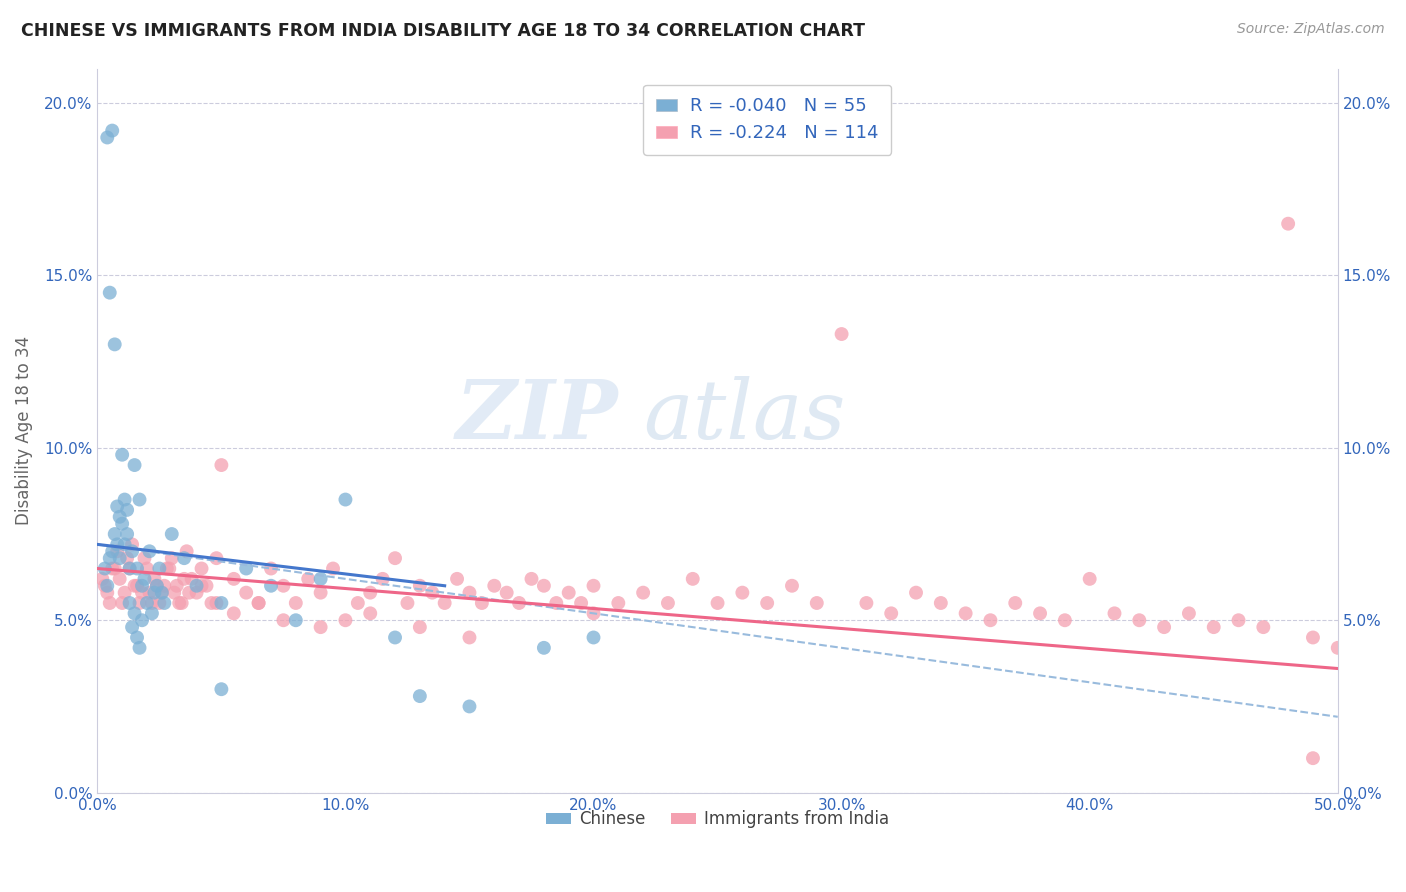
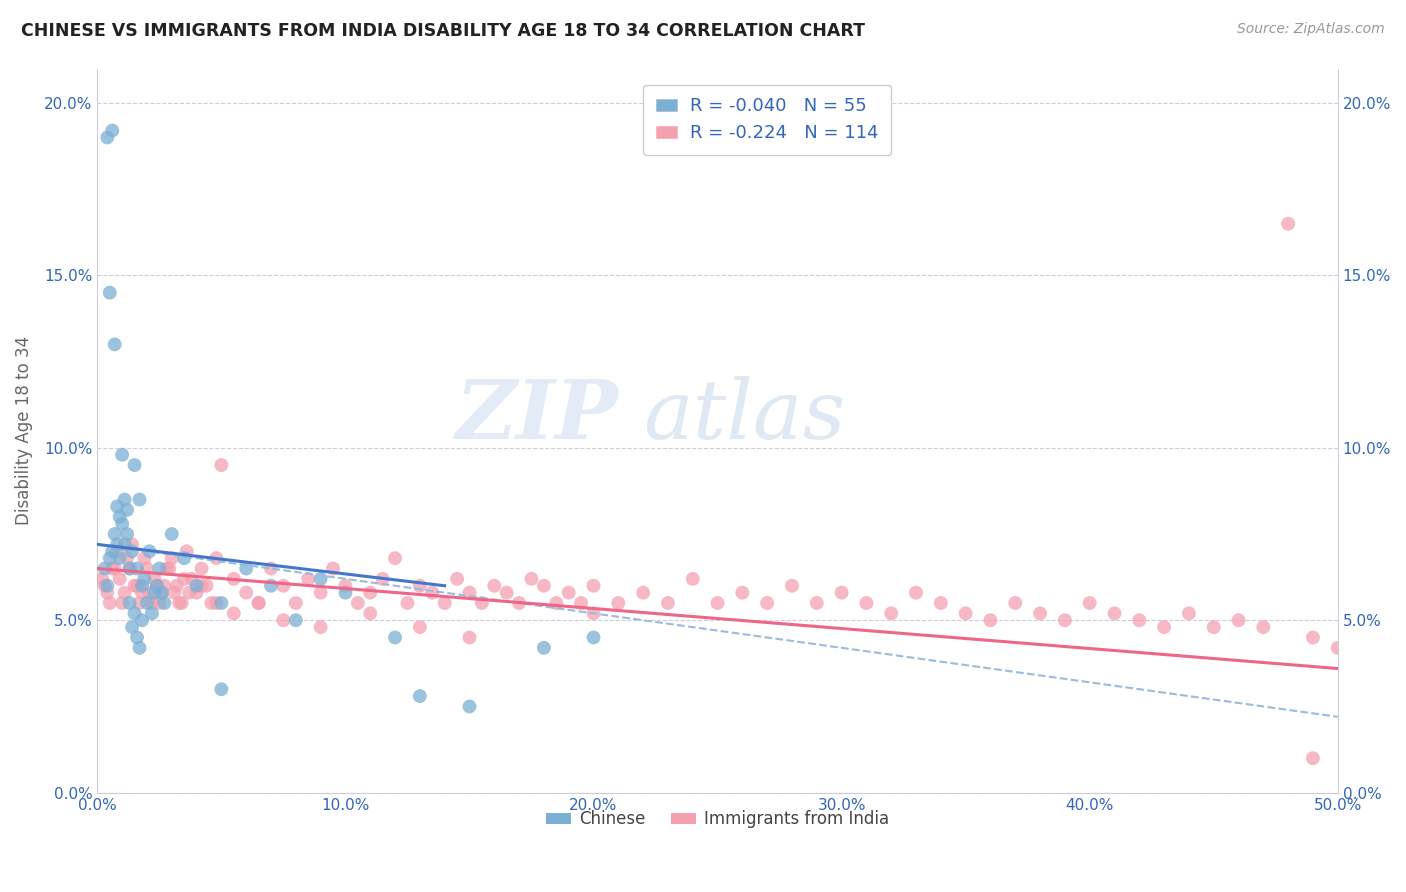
Chinese/10.0%: 8.5% -> 5.8%
Immigrants from India/10.0%: 5.0% -> 6.0%
Immigrants from India/30.0%: 13.3% -> 5.8%
Immigrants from India/40.0%: 6.2% -> 5.5%
